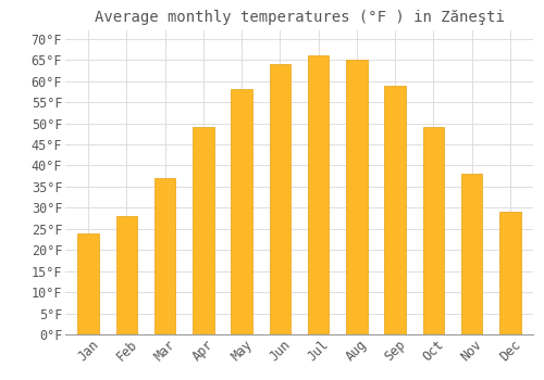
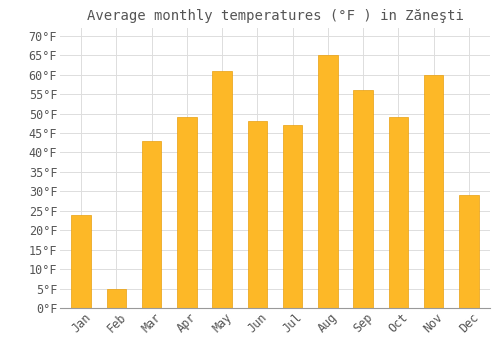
Feb: 28°F -> 5°F
Mar: 37°F -> 43°F
May: 58°F -> 61°F
Jun: 64°F -> 48°F
Jul: 66°F -> 47°F
Sep: 59°F -> 56°F
Nov: 38°F -> 60°F
